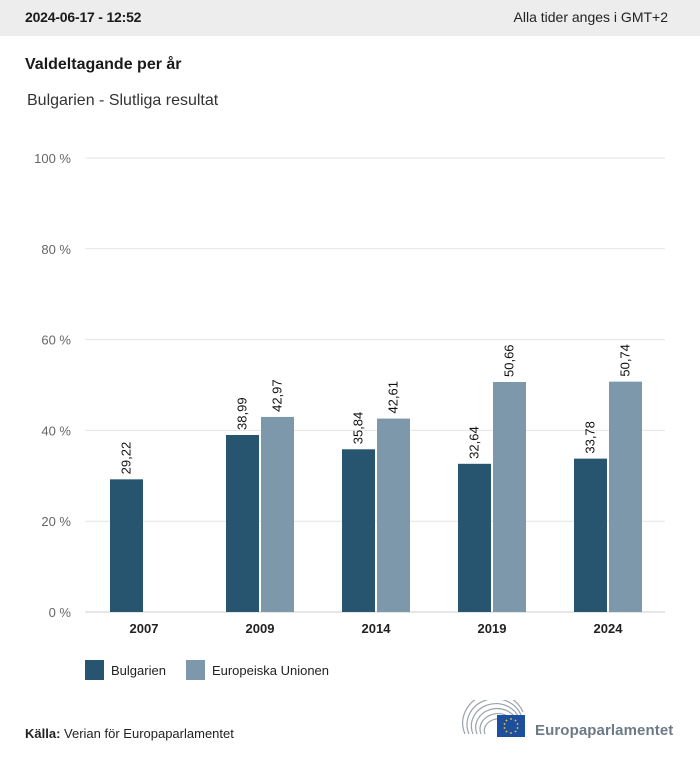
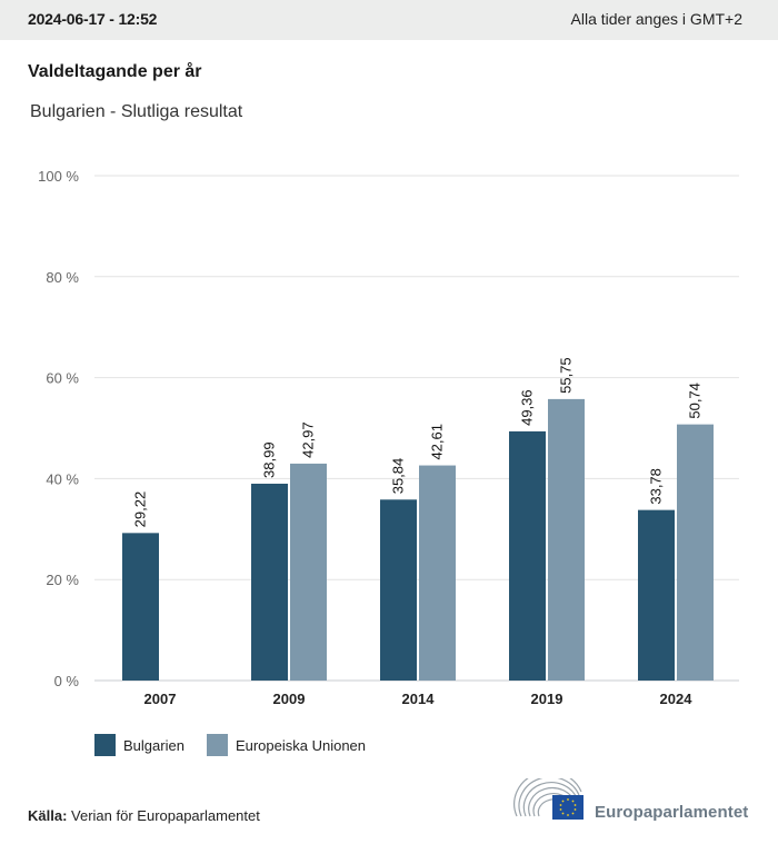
Bulgarien/2019: 32,64 -> 49,36
Europeiska Unionen/2019: 50,66 -> 55,75
